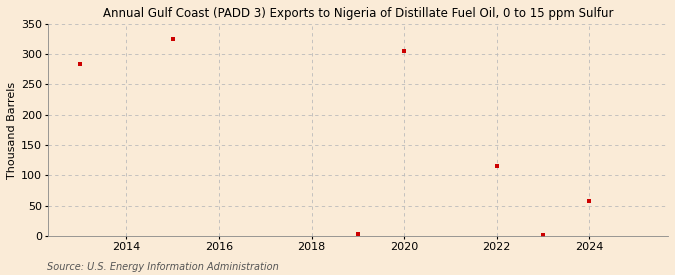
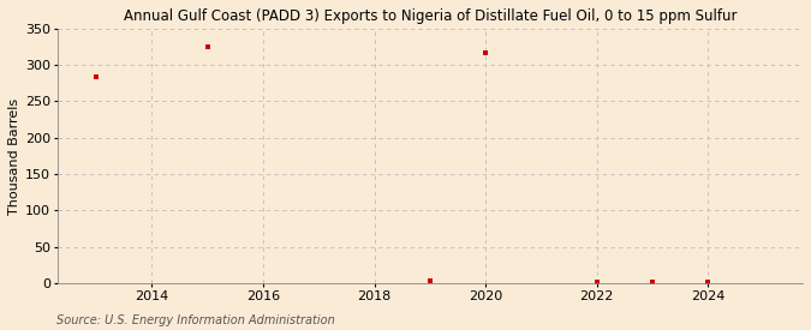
2020: 306 -> 317
2022: 116 -> 2
2024: 58 -> 2
